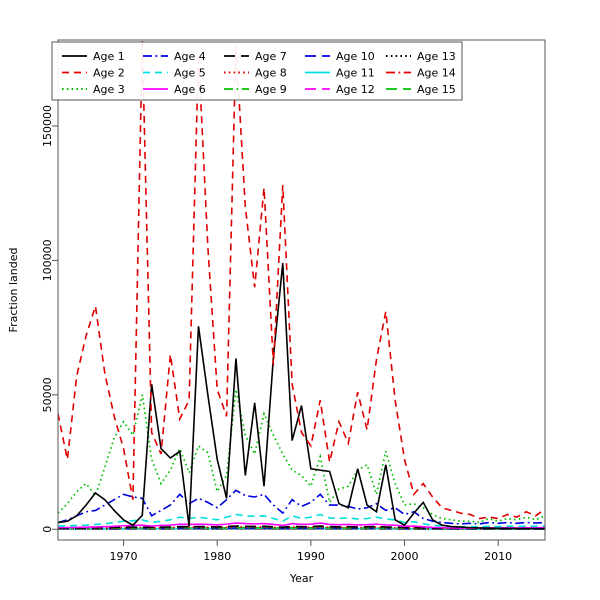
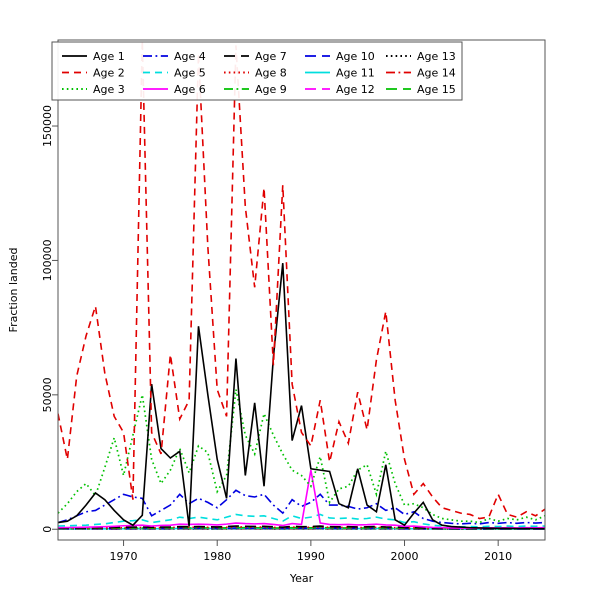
Age 2/1970: 30000 -> 36000
Age 3/1970: 40000 -> 20000
Age 6/1990: 2000 -> 22000
Age 2/2010: 4000 -> 13000
